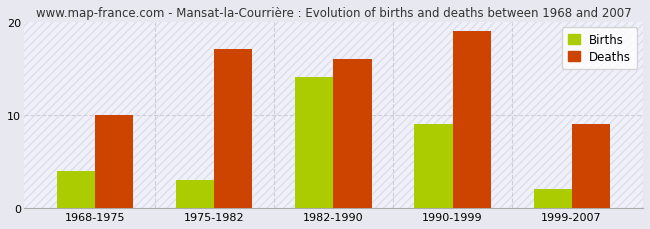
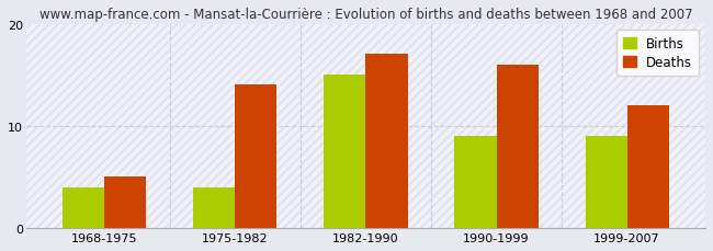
Deaths/1968-1975: 10 -> 5
Births/1975-1982: 3 -> 4
Deaths/1975-1982: 17 -> 14
Births/1982-1990: 14 -> 15
Deaths/1982-1990: 16 -> 17
Deaths/1990-1999: 19 -> 16
Births/1999-2007: 2 -> 9
Deaths/1999-2007: 9 -> 12
